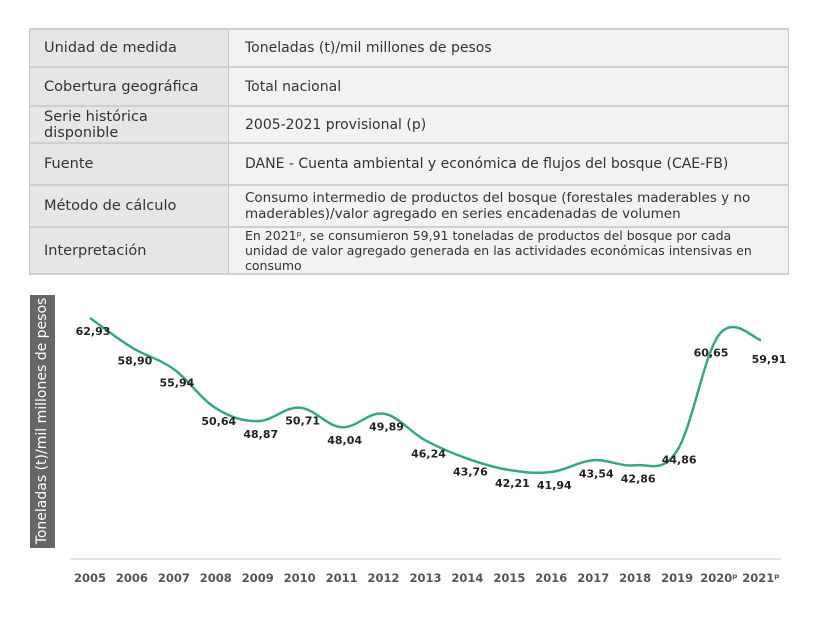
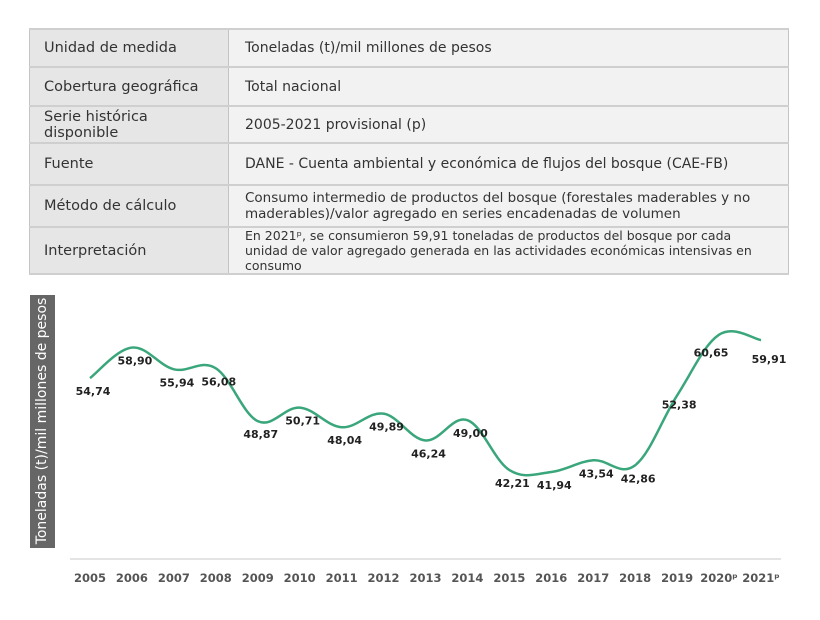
2005: 62,93 -> 54,74
2008: 50,64 -> 56,08
2014: 43,76 -> 49,00
2019: 44,86 -> 52,38
